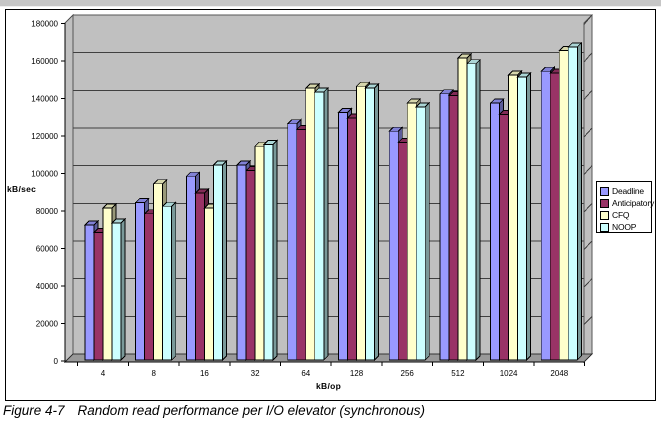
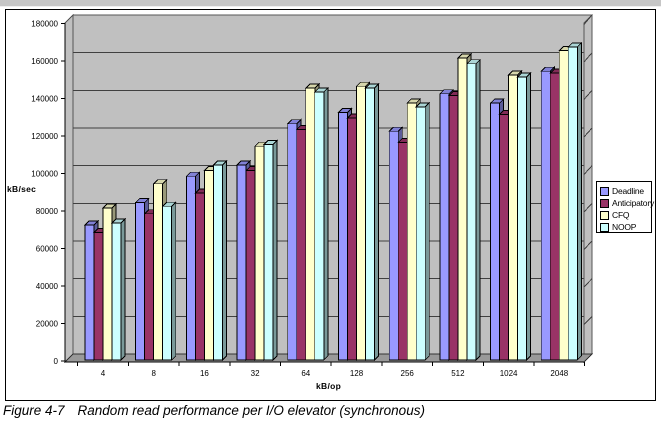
CFQ/16: 81000 -> 101000
